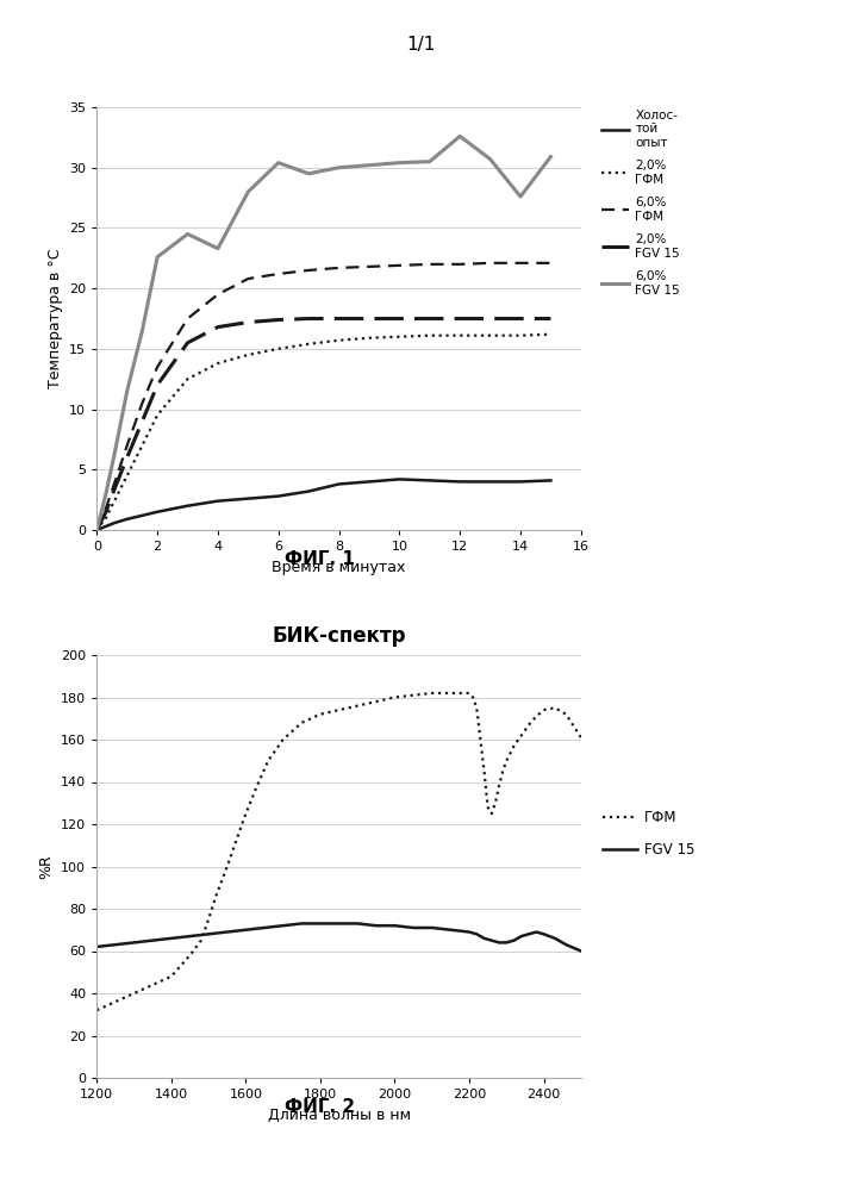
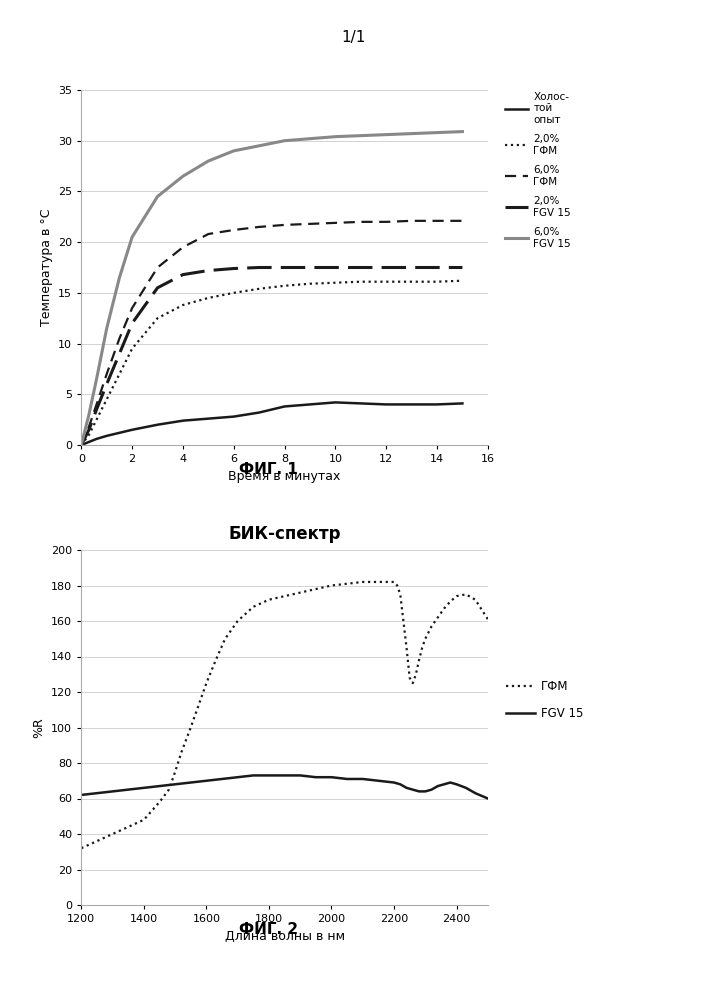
6,0% FGV 15/2: 22.6 -> 20.5
6,0% FGV 15/4: 23.3 -> 26.5
6,0% FGV 15/6: 30.4 -> 29.0
6,0% FGV 15/12: 32.6 -> 30.6
6,0% FGV 15/14: 27.6 -> 30.8
